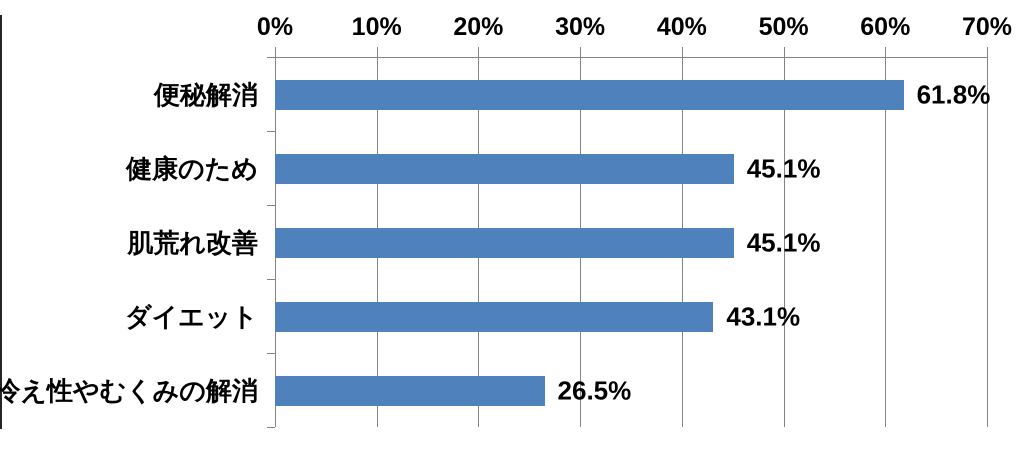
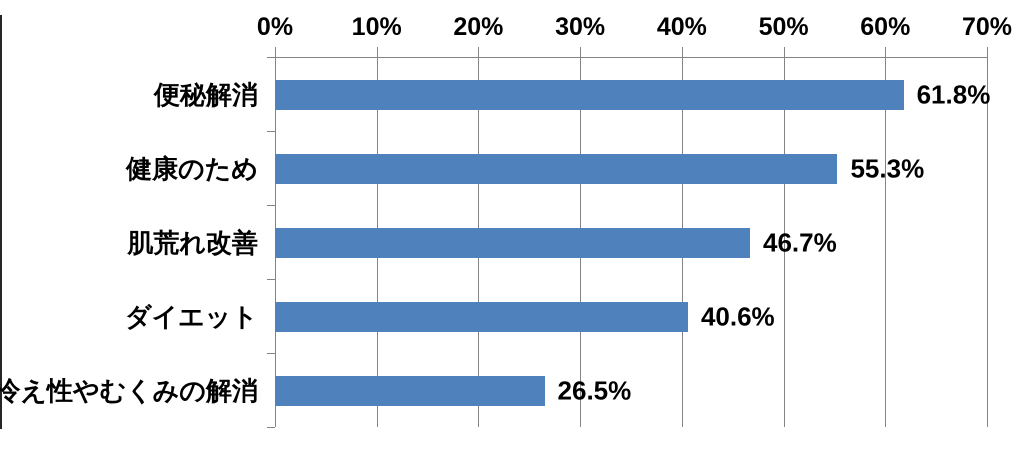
健康のため: 45.1% -> 55.3%
肌荒れ改善: 45.1% -> 46.7%
ダイエット: 43.1% -> 40.6%
